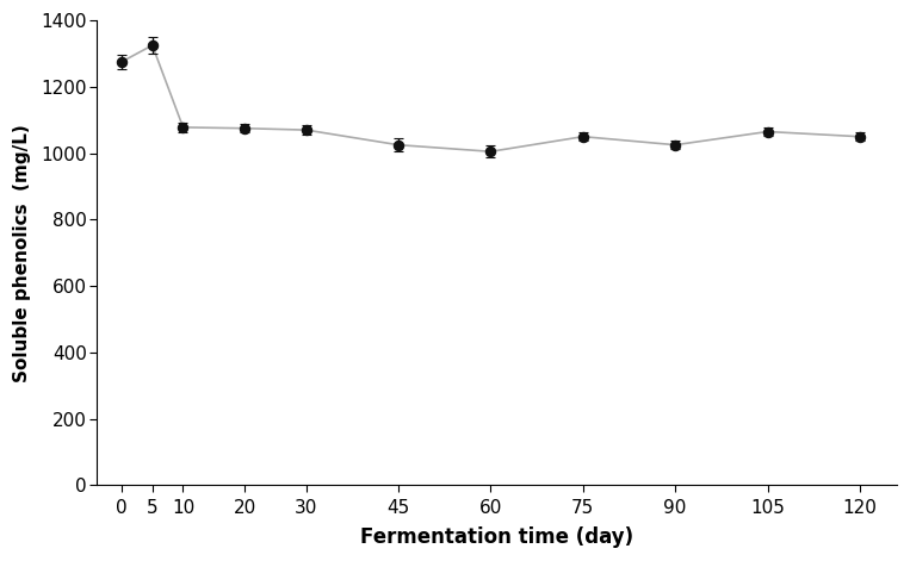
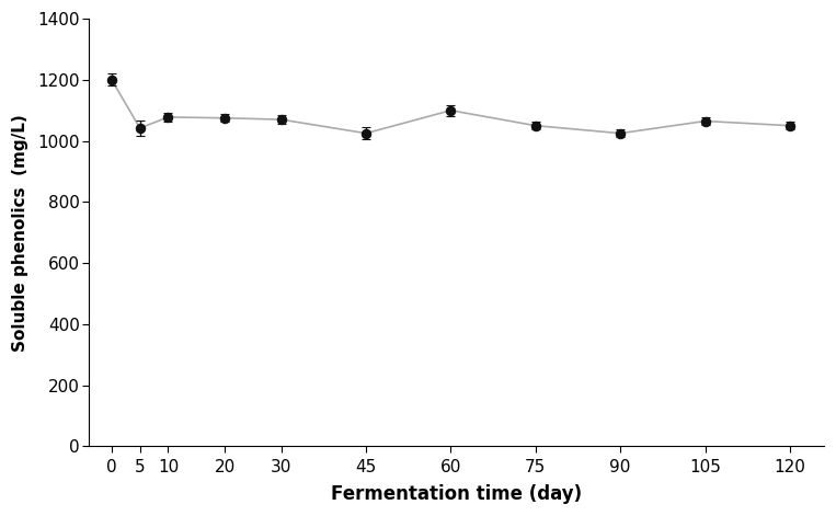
0: 1275 -> 1200
5: 1325 -> 1042
60: 1005 -> 1100
